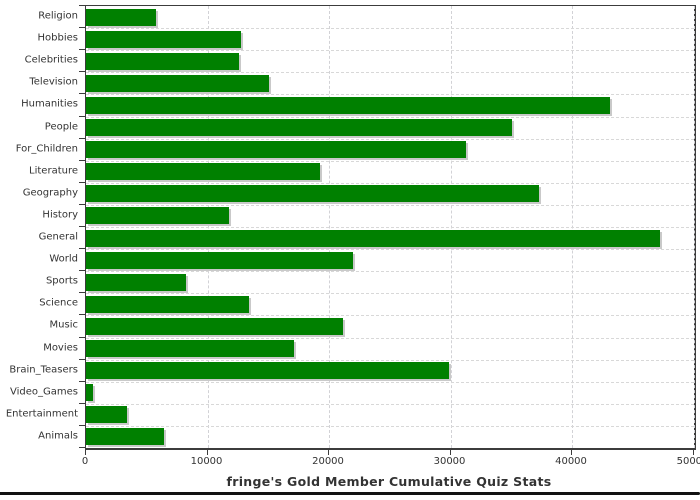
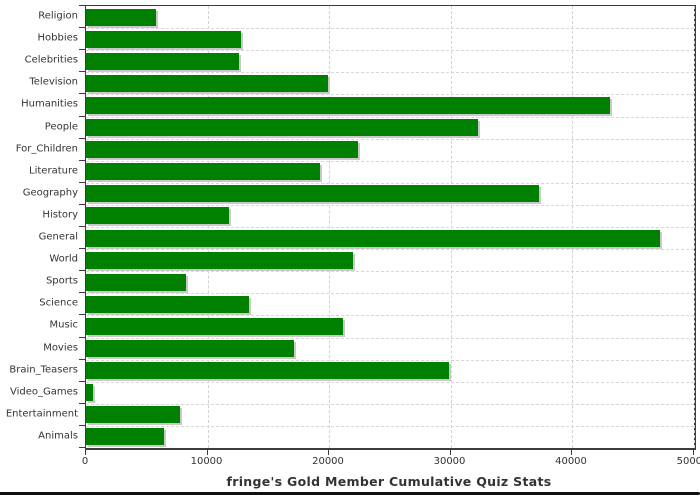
Television: 15100 -> 19900
People: 35100 -> 32300
For_Children: 31300 -> 22400
Entertainment: 3400 -> 7800
